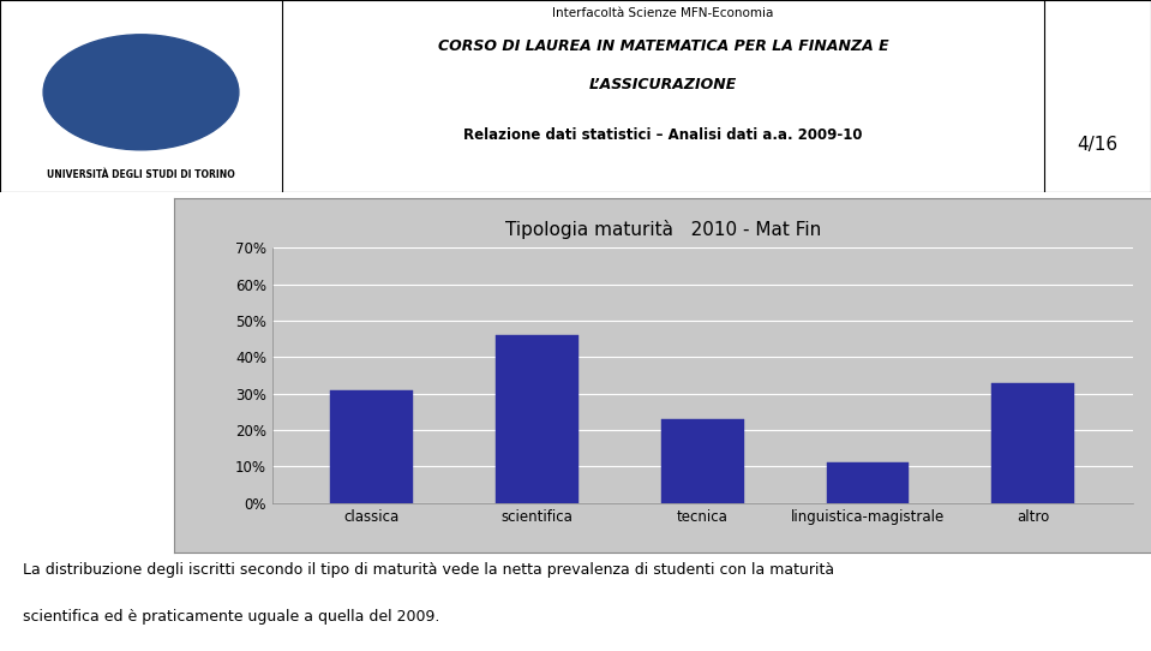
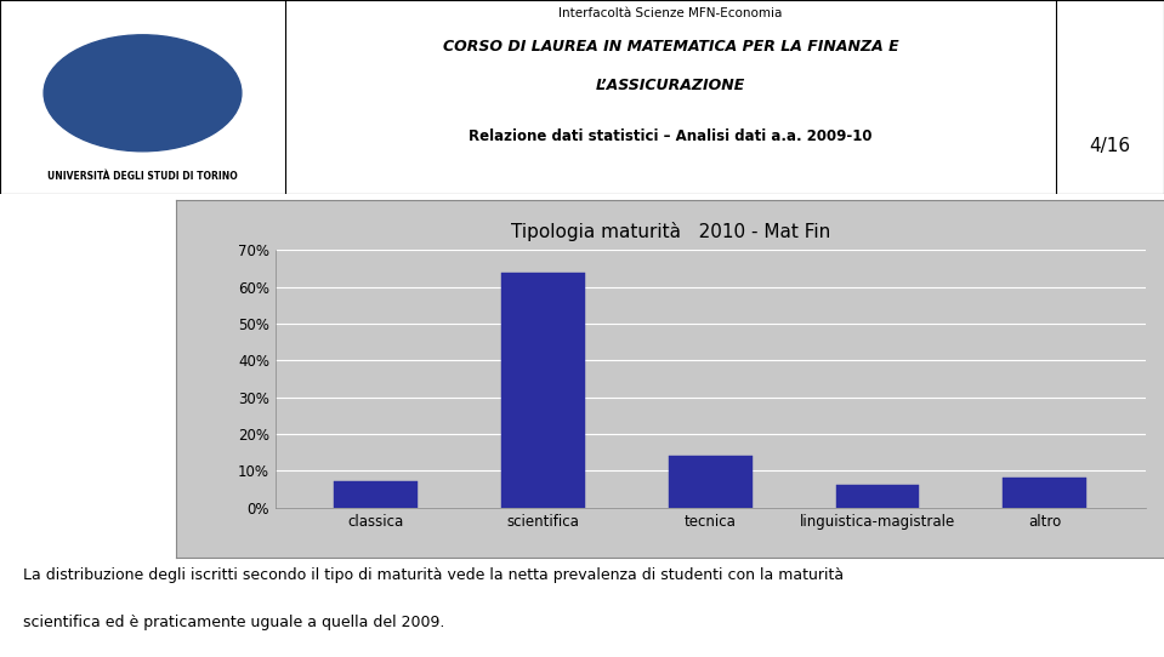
classica: 31% -> 7%
scientifica: 46% -> 64%
tecnica: 23% -> 14%
linguistica-magistrale: 11% -> 6%
altro: 33% -> 8%
